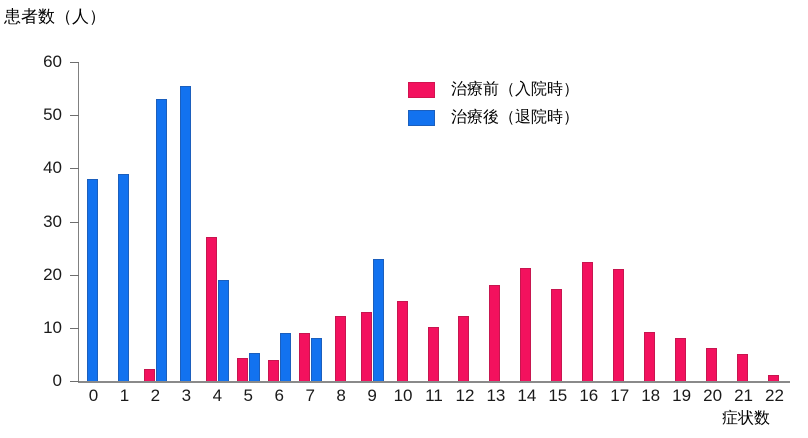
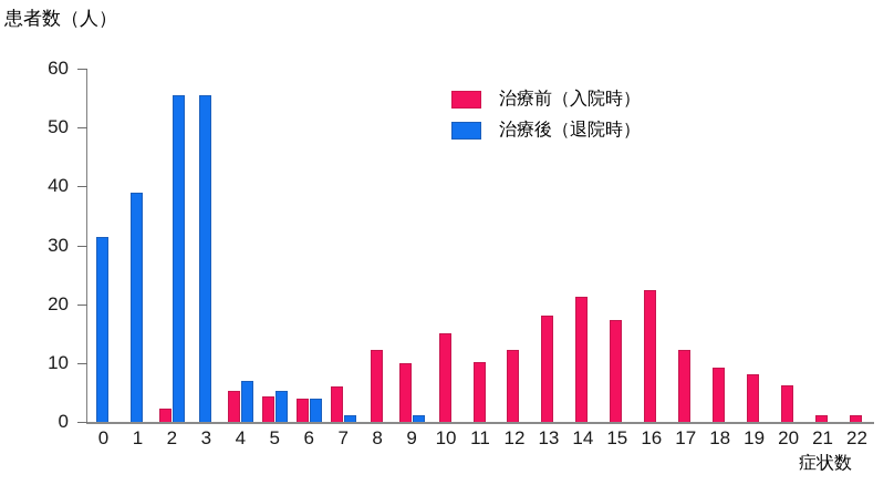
治療後（退院時）/0: 38 -> 32
治療後（退院時）/2: 53 -> 56
治療前（入院時）/4: 27 -> 5
治療後（退院時）/4: 19 -> 7
治療後（退院時）/6: 9 -> 4
治療前（入院時）/7: 9 -> 6
治療後（退院時）/7: 8 -> 1
治療前（入院時）/9: 13 -> 10
治療後（退院時）/9: 23 -> 1
治療前（入院時）/17: 21 -> 12
治療前（入院時）/21: 5 -> 1
